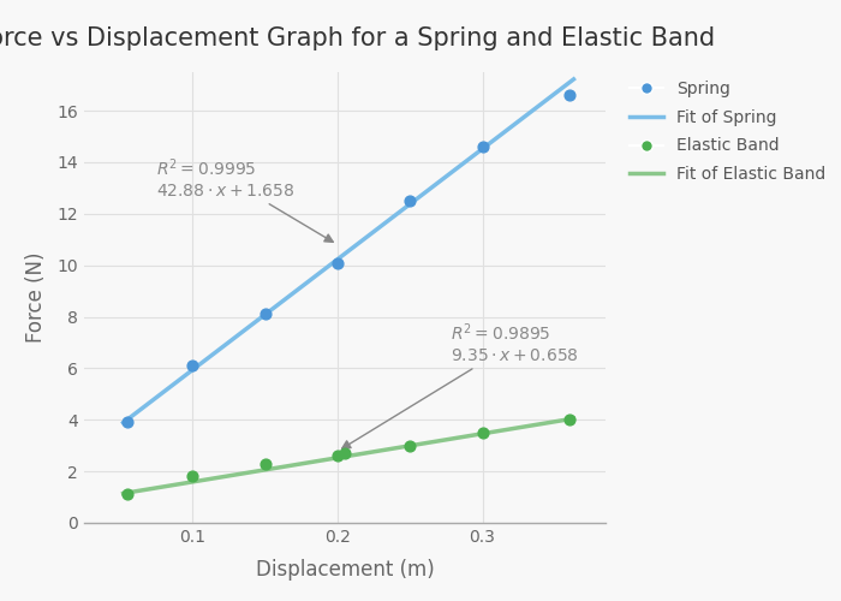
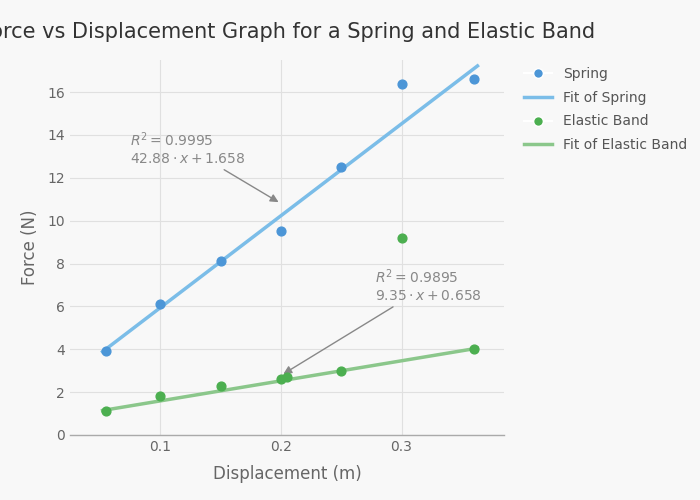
Spring/0.2: 10.1 -> 9.5
Spring/0.3: 14.6 -> 16.4
Elastic Band/0.3: 3.5 -> 9.2
